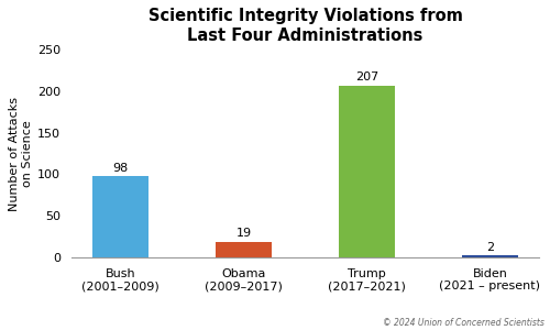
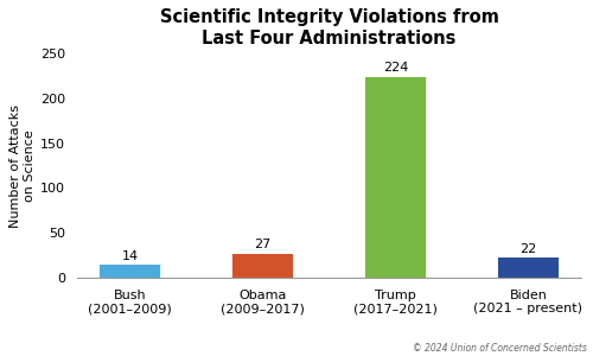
Bush (2001–2009): 98 -> 14
Obama (2009–2017): 19 -> 27
Trump (2017–2021): 207 -> 224
Biden (2021 – present): 2 -> 22
